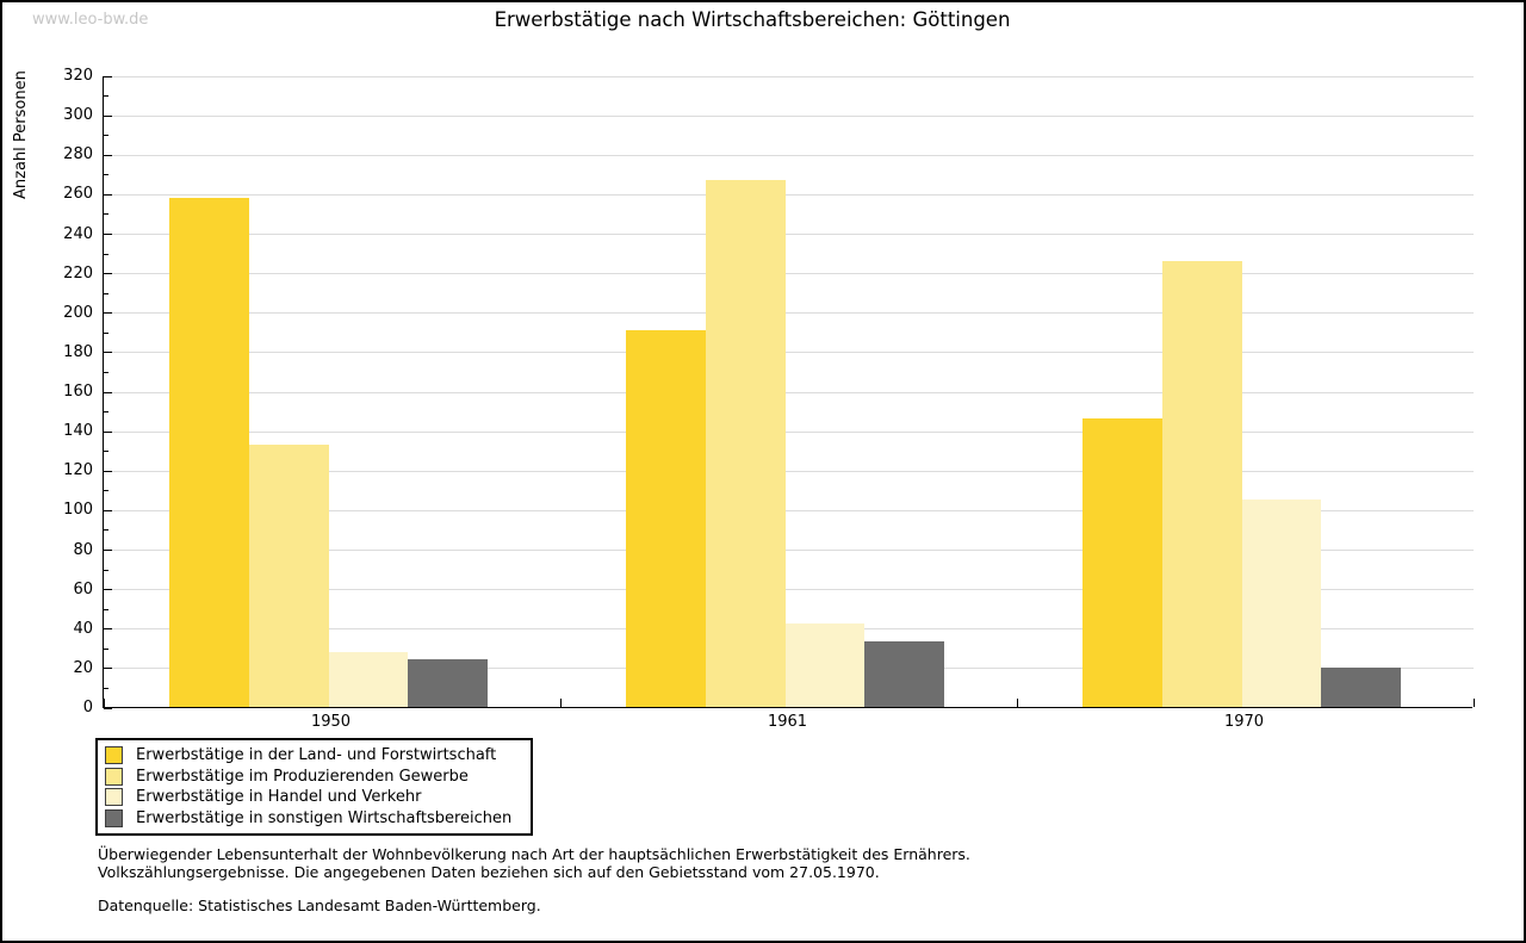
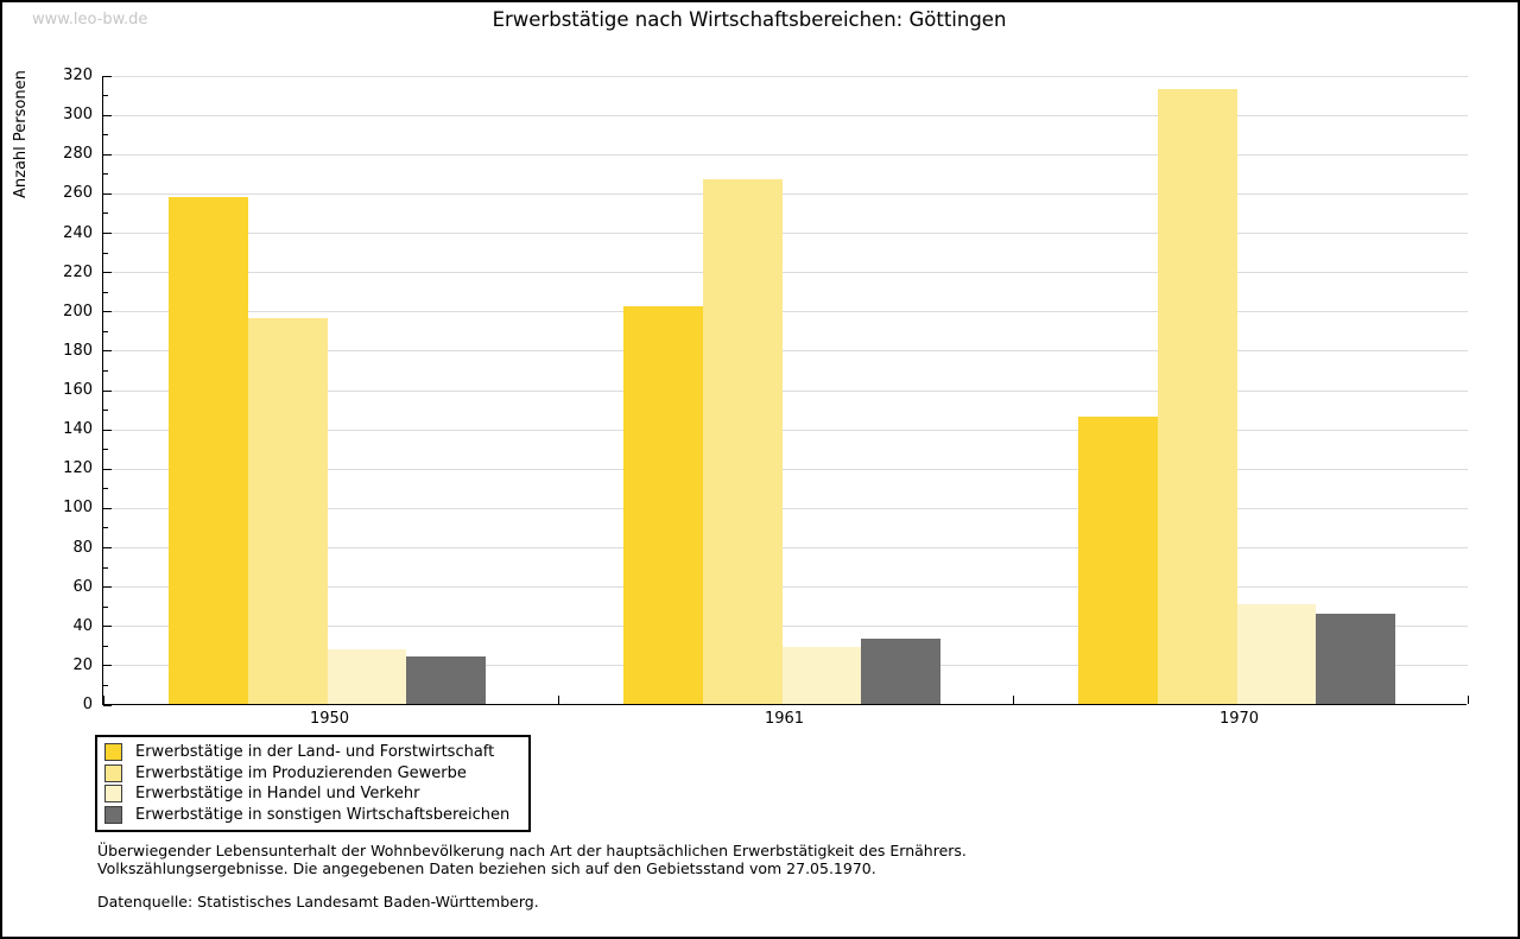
Erwerbstätige im Produzierenden Gewerbe/1950: 133 -> 196
Erwerbstätige in der Land- und Forstwirtschaft/1961: 191 -> 202
Erwerbstätige in Handel und Verkehr/1961: 42 -> 29
Erwerbstätige im Produzierenden Gewerbe/1970: 226 -> 313
Erwerbstätige in Handel und Verkehr/1970: 105 -> 51
Erwerbstätige in sonstigen Wirtschaftsbereichen/1970: 20 -> 46
